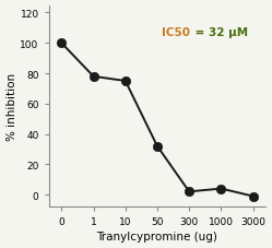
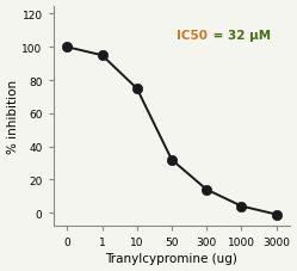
1: 78 -> 95
300: 2 -> 14
